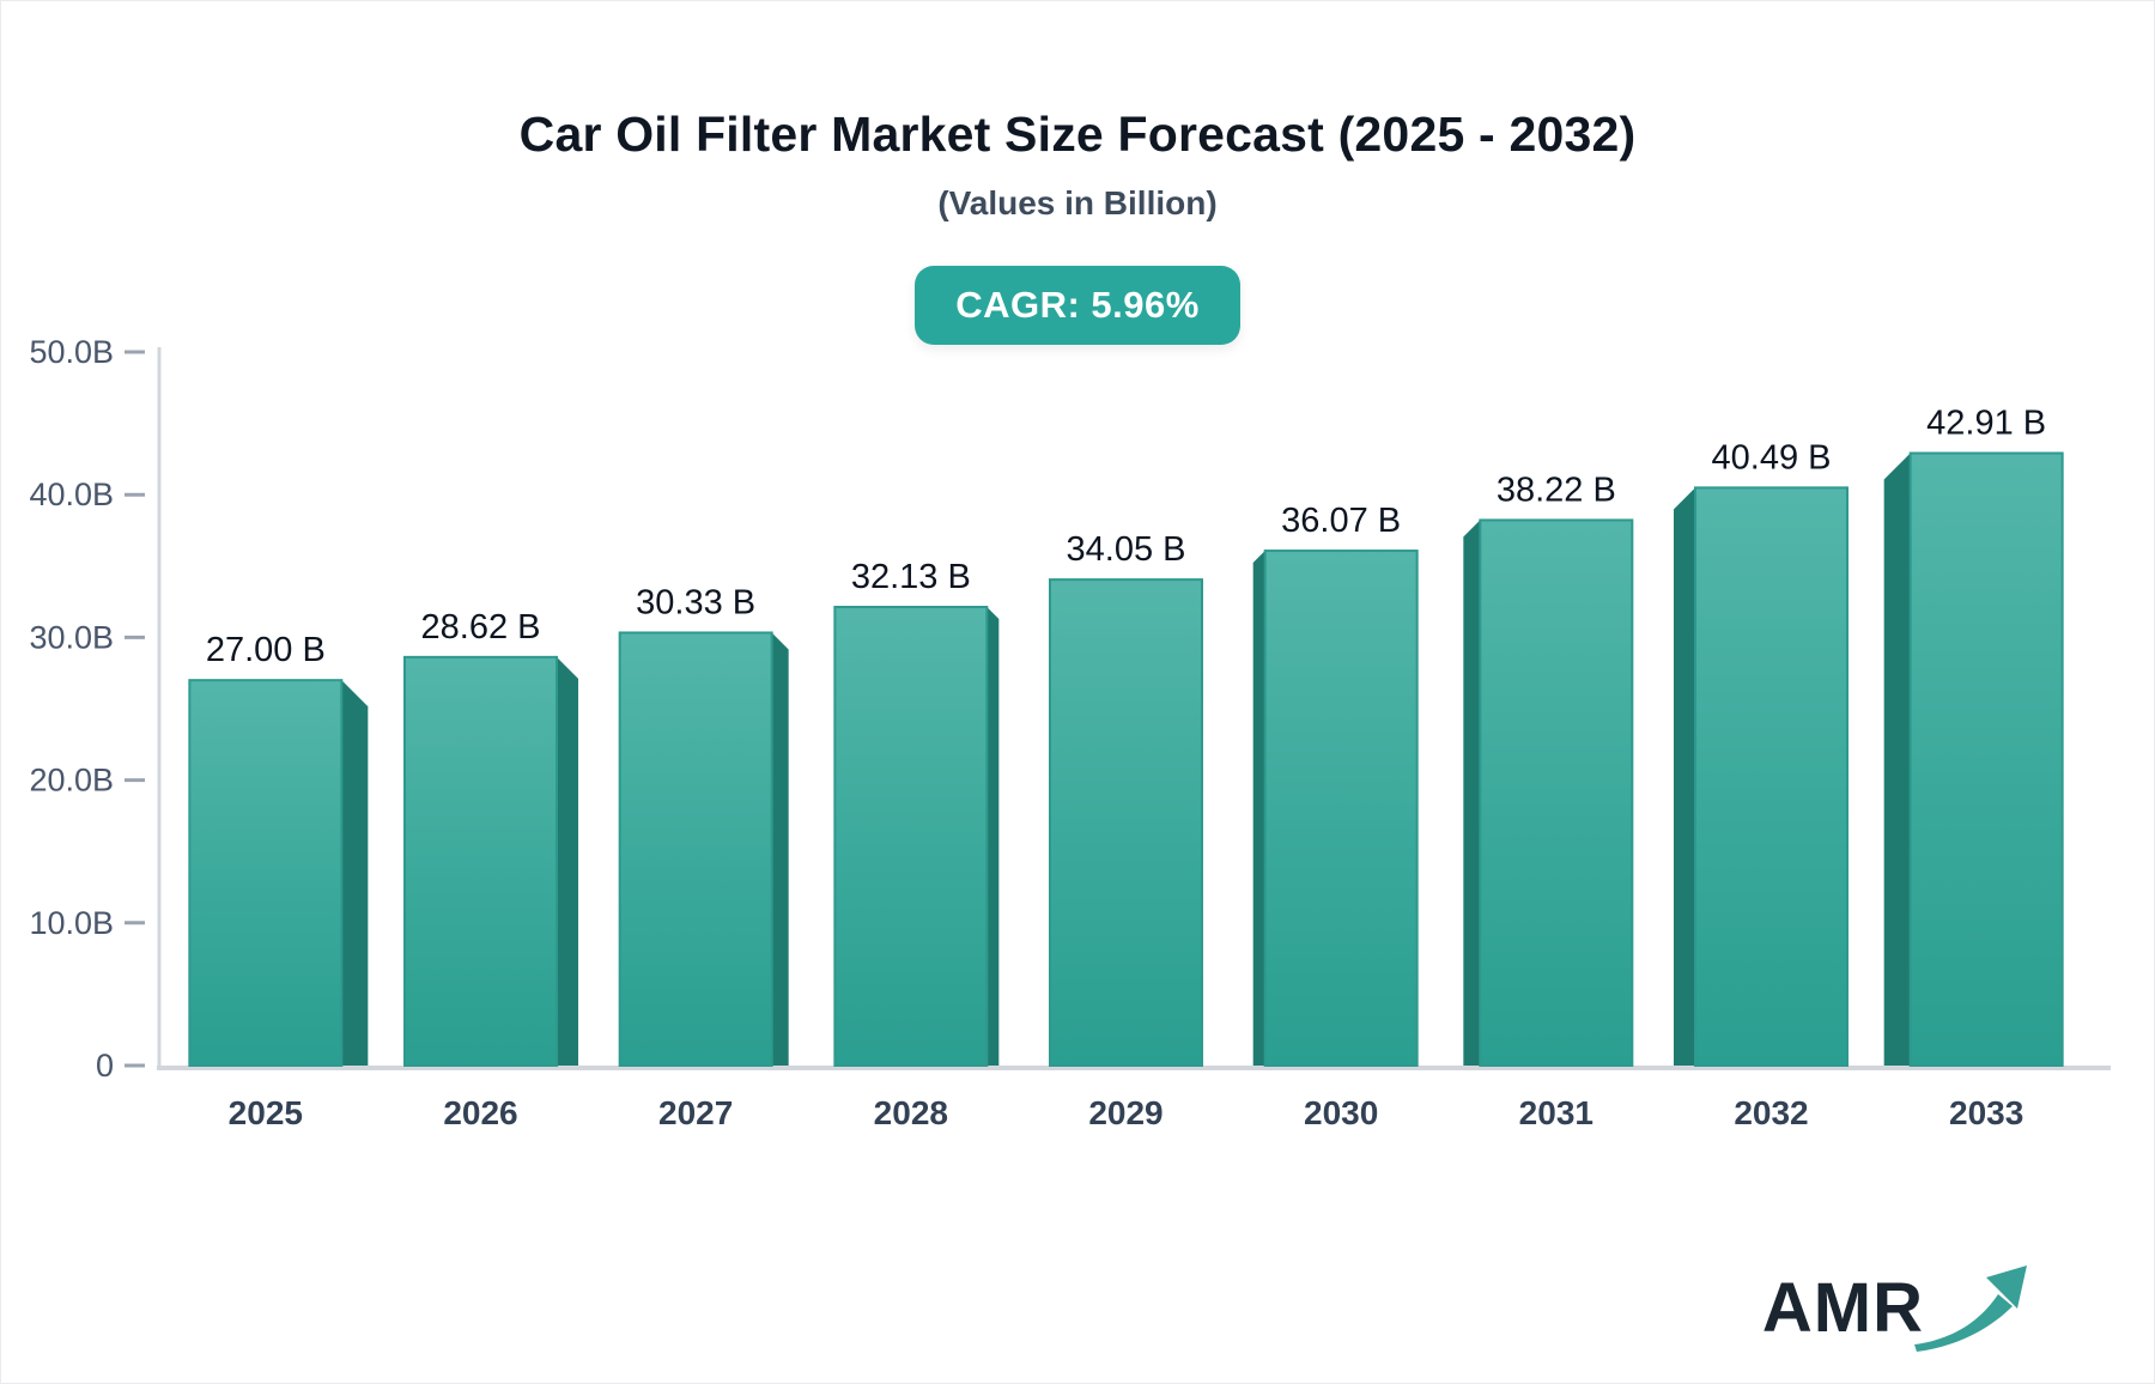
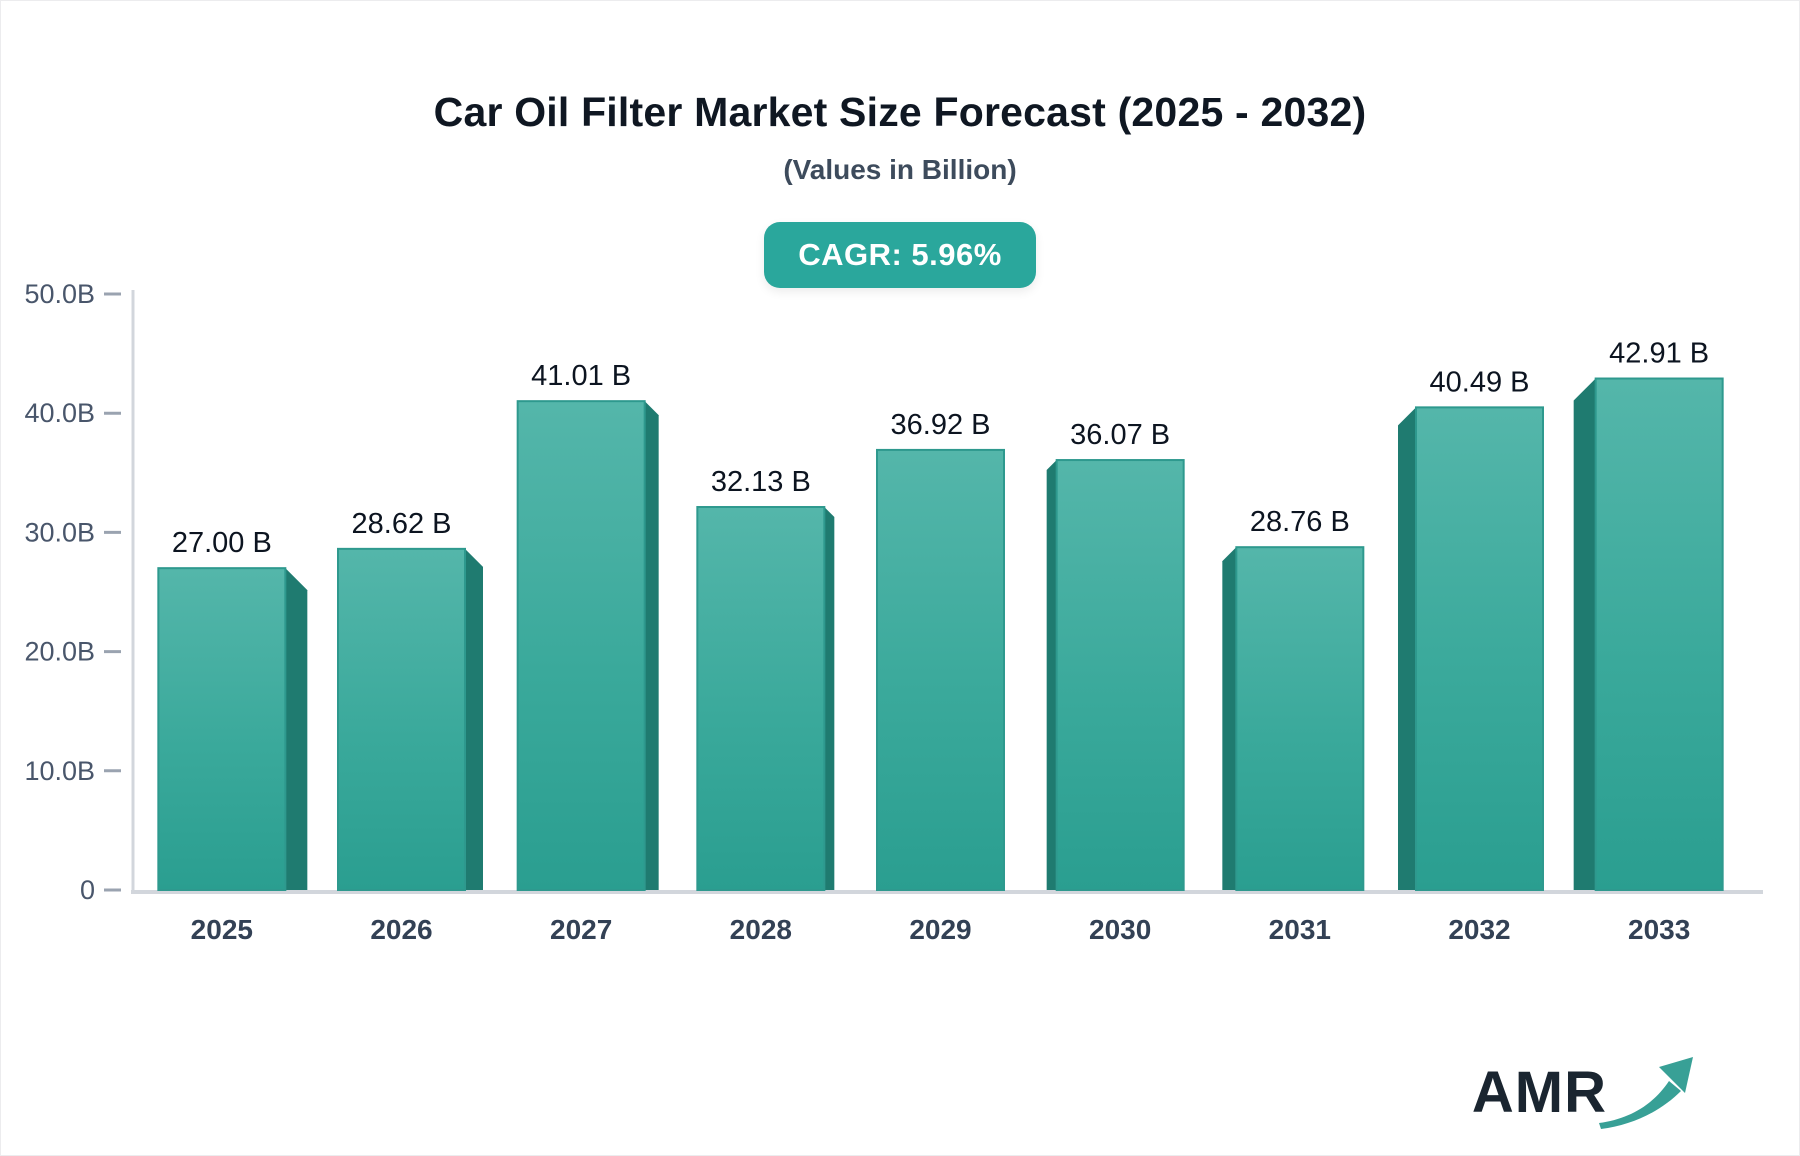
2027: 30.33 -> 41.01
2029: 34.05 -> 36.92
2031: 38.22 -> 28.76
